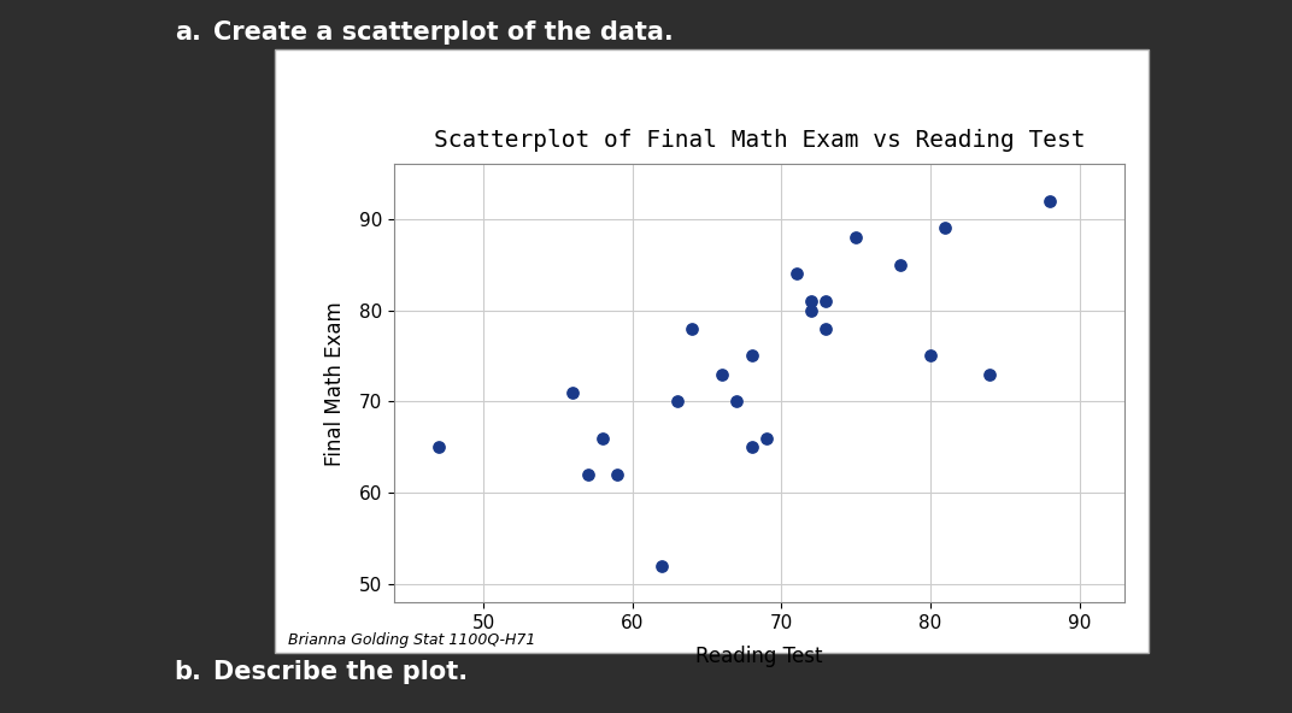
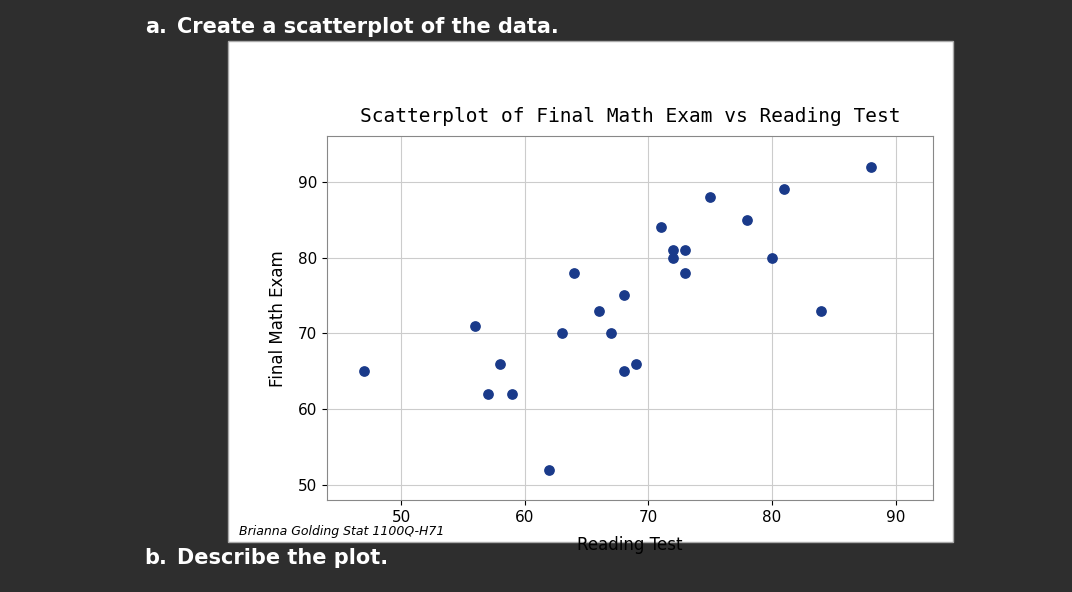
80: 75 -> 80
